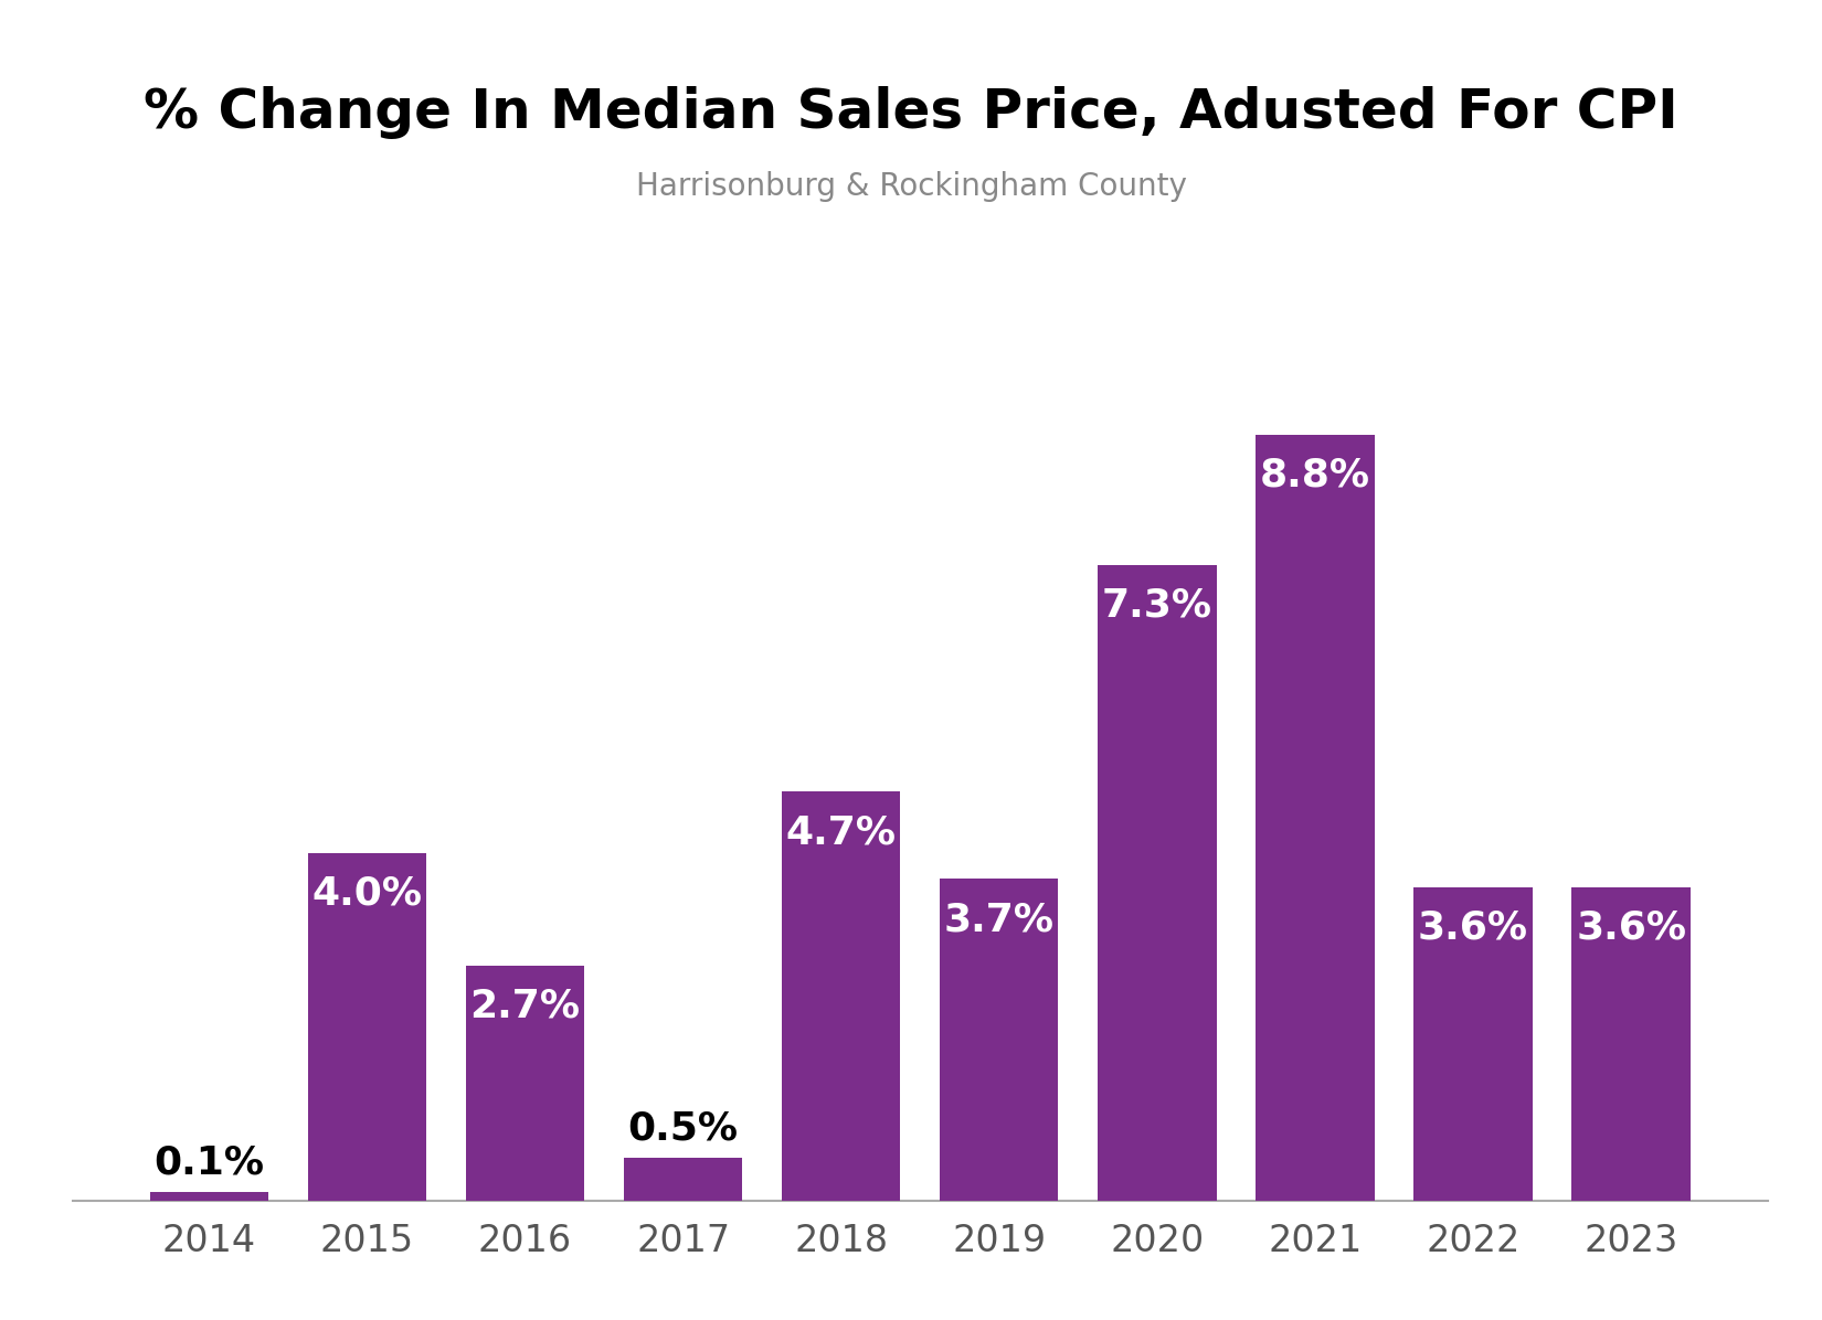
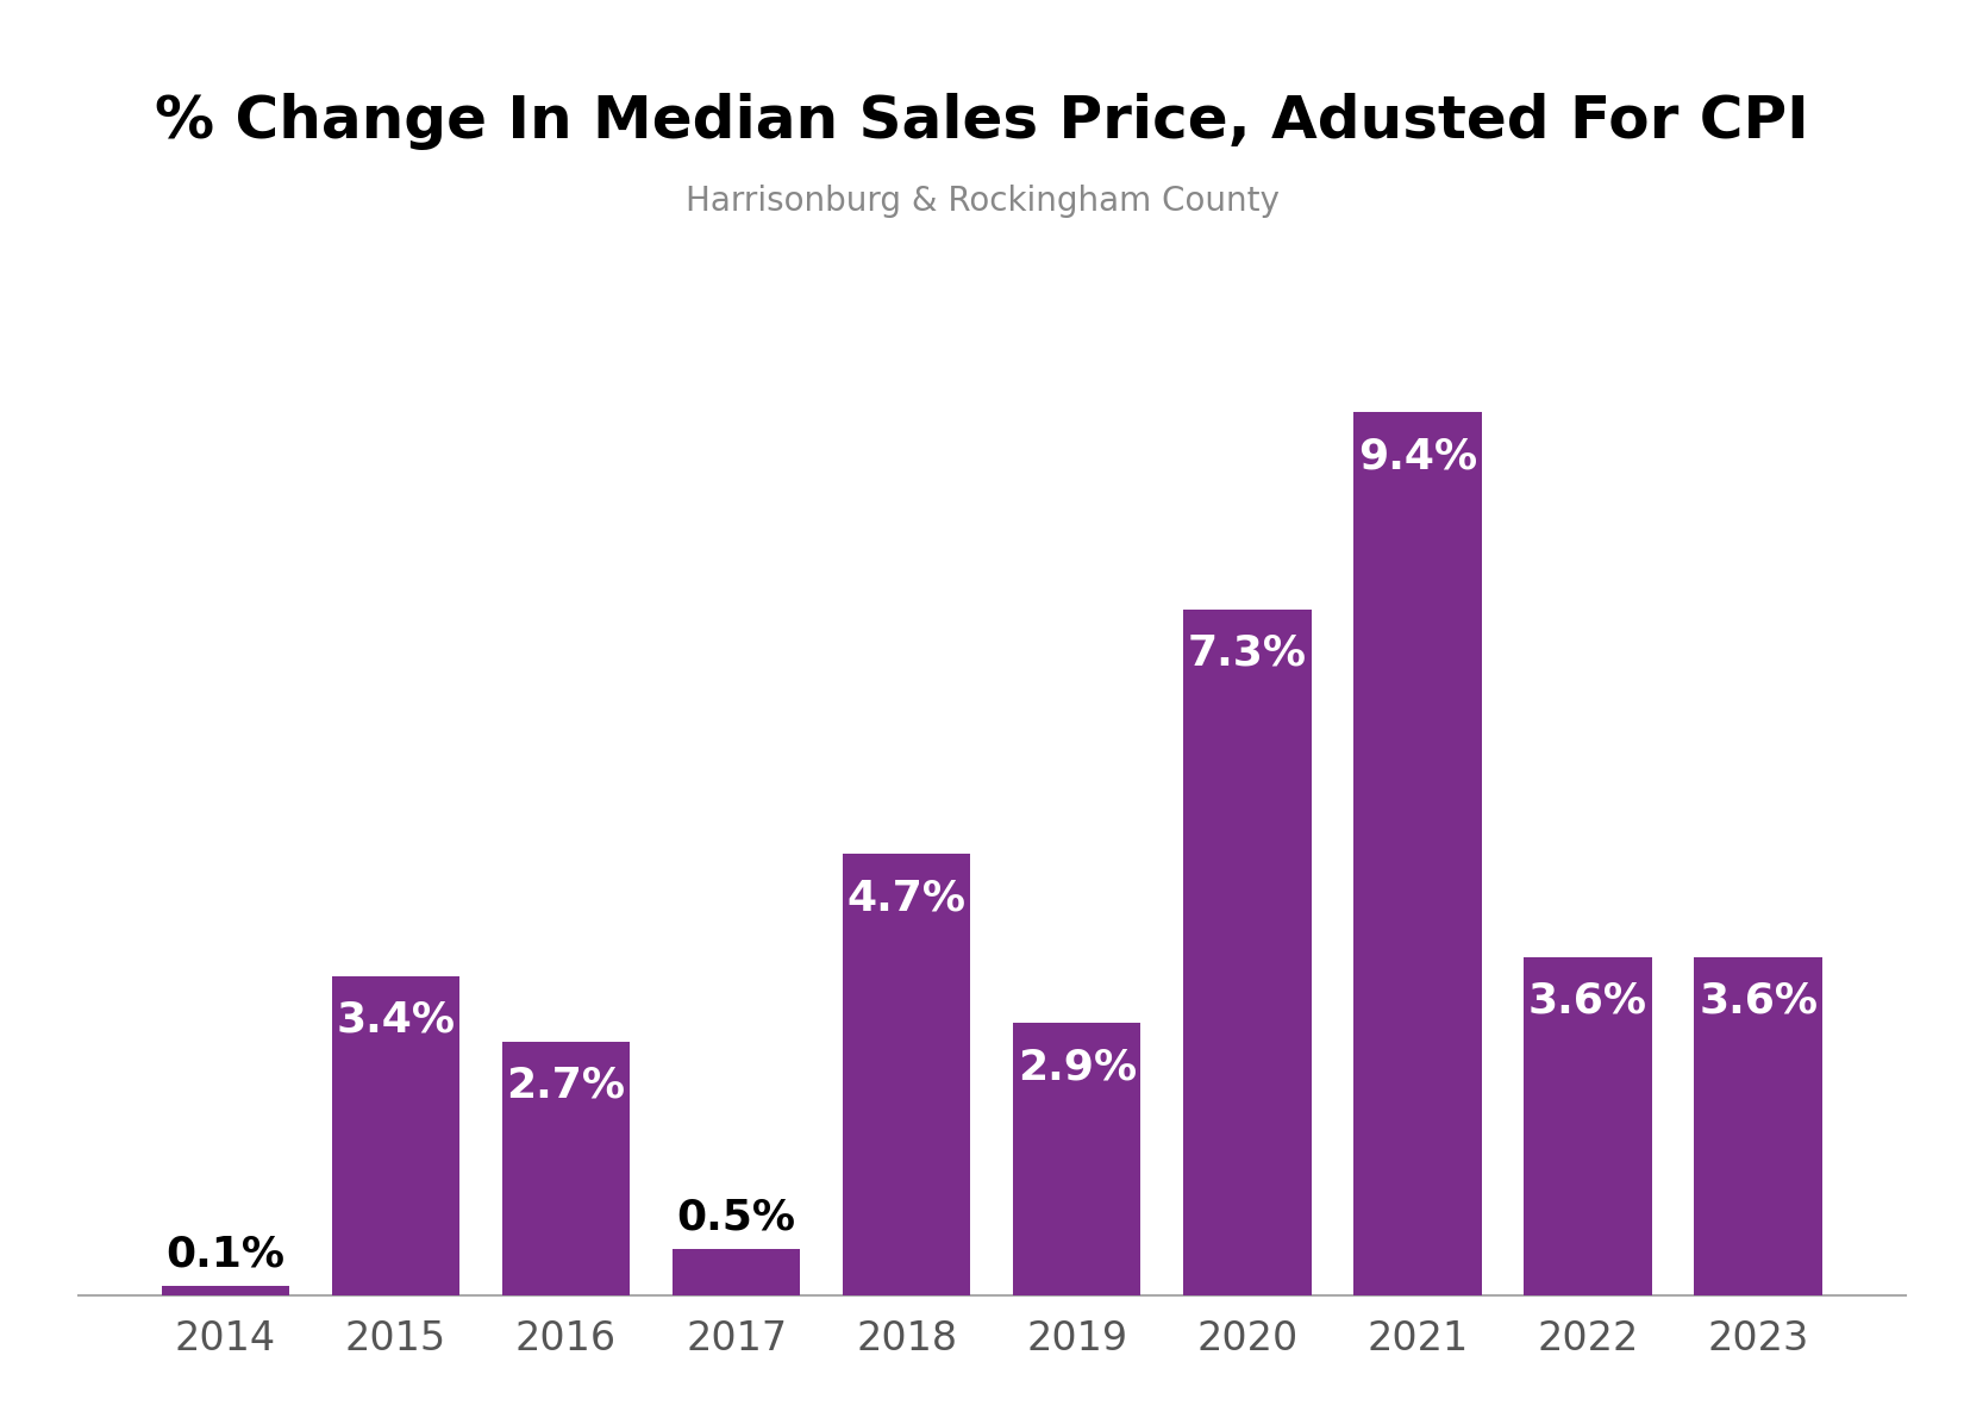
2015: 4.0% -> 3.4%
2019: 3.7% -> 2.9%
2021: 8.8% -> 9.4%
